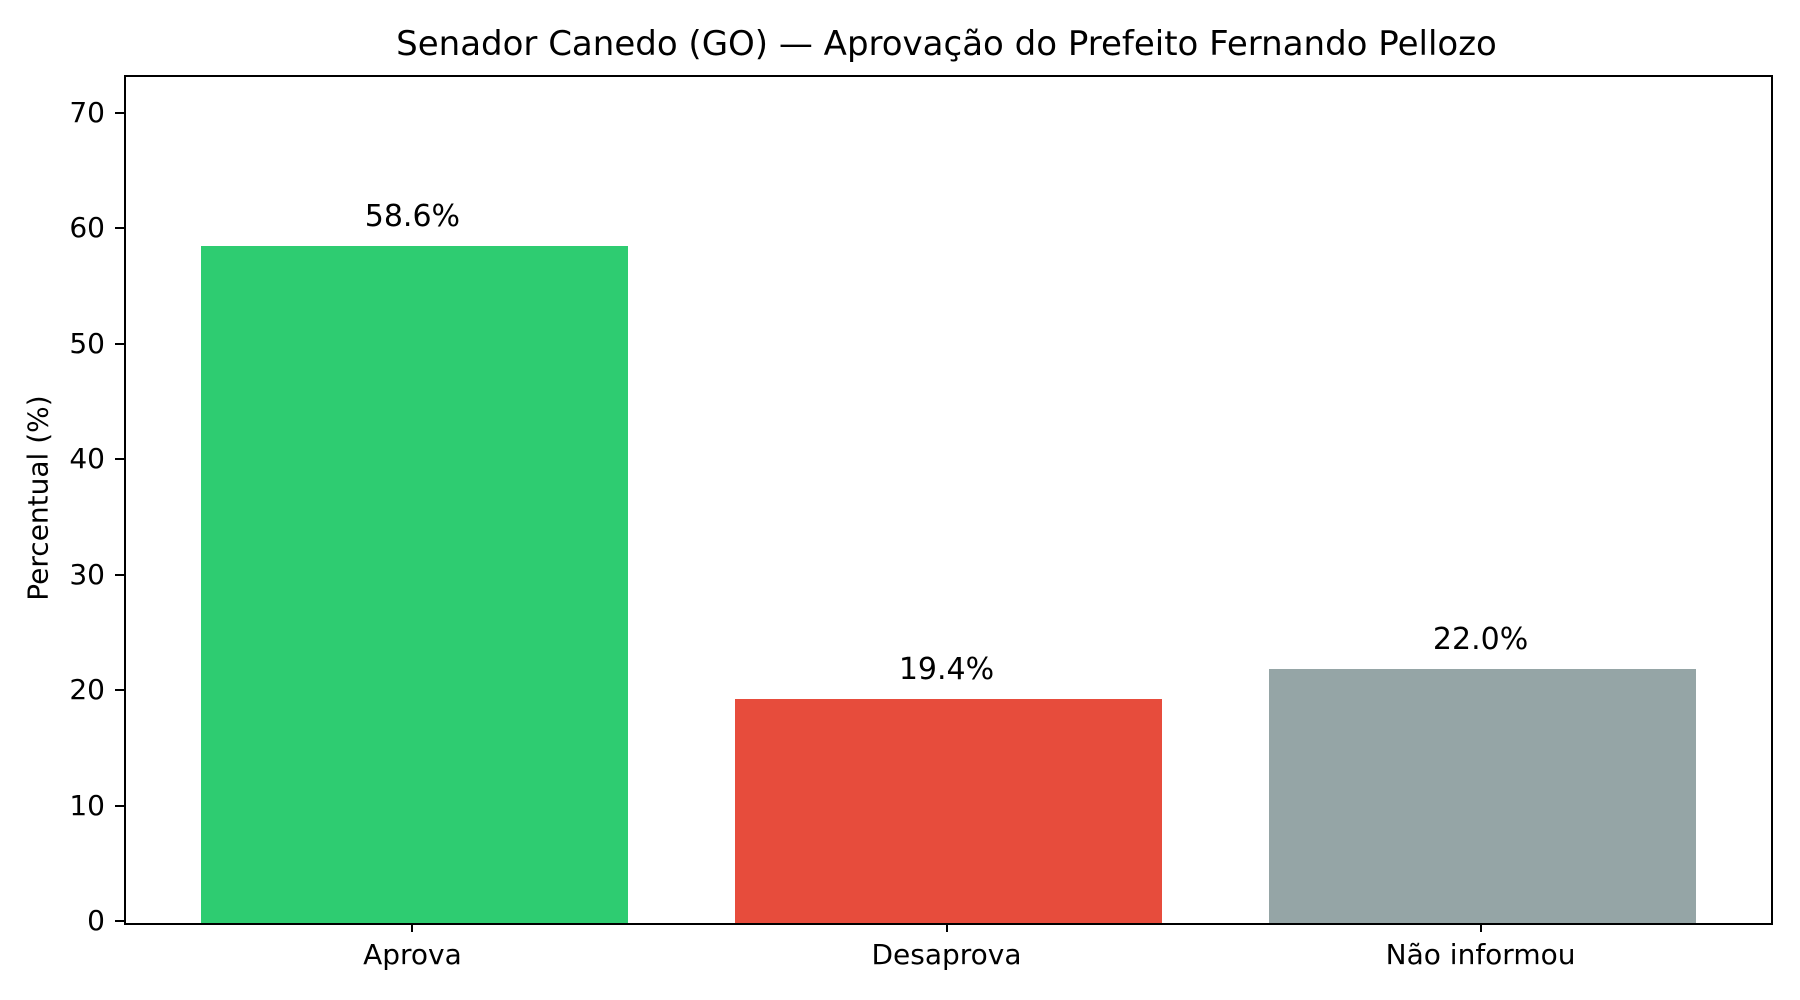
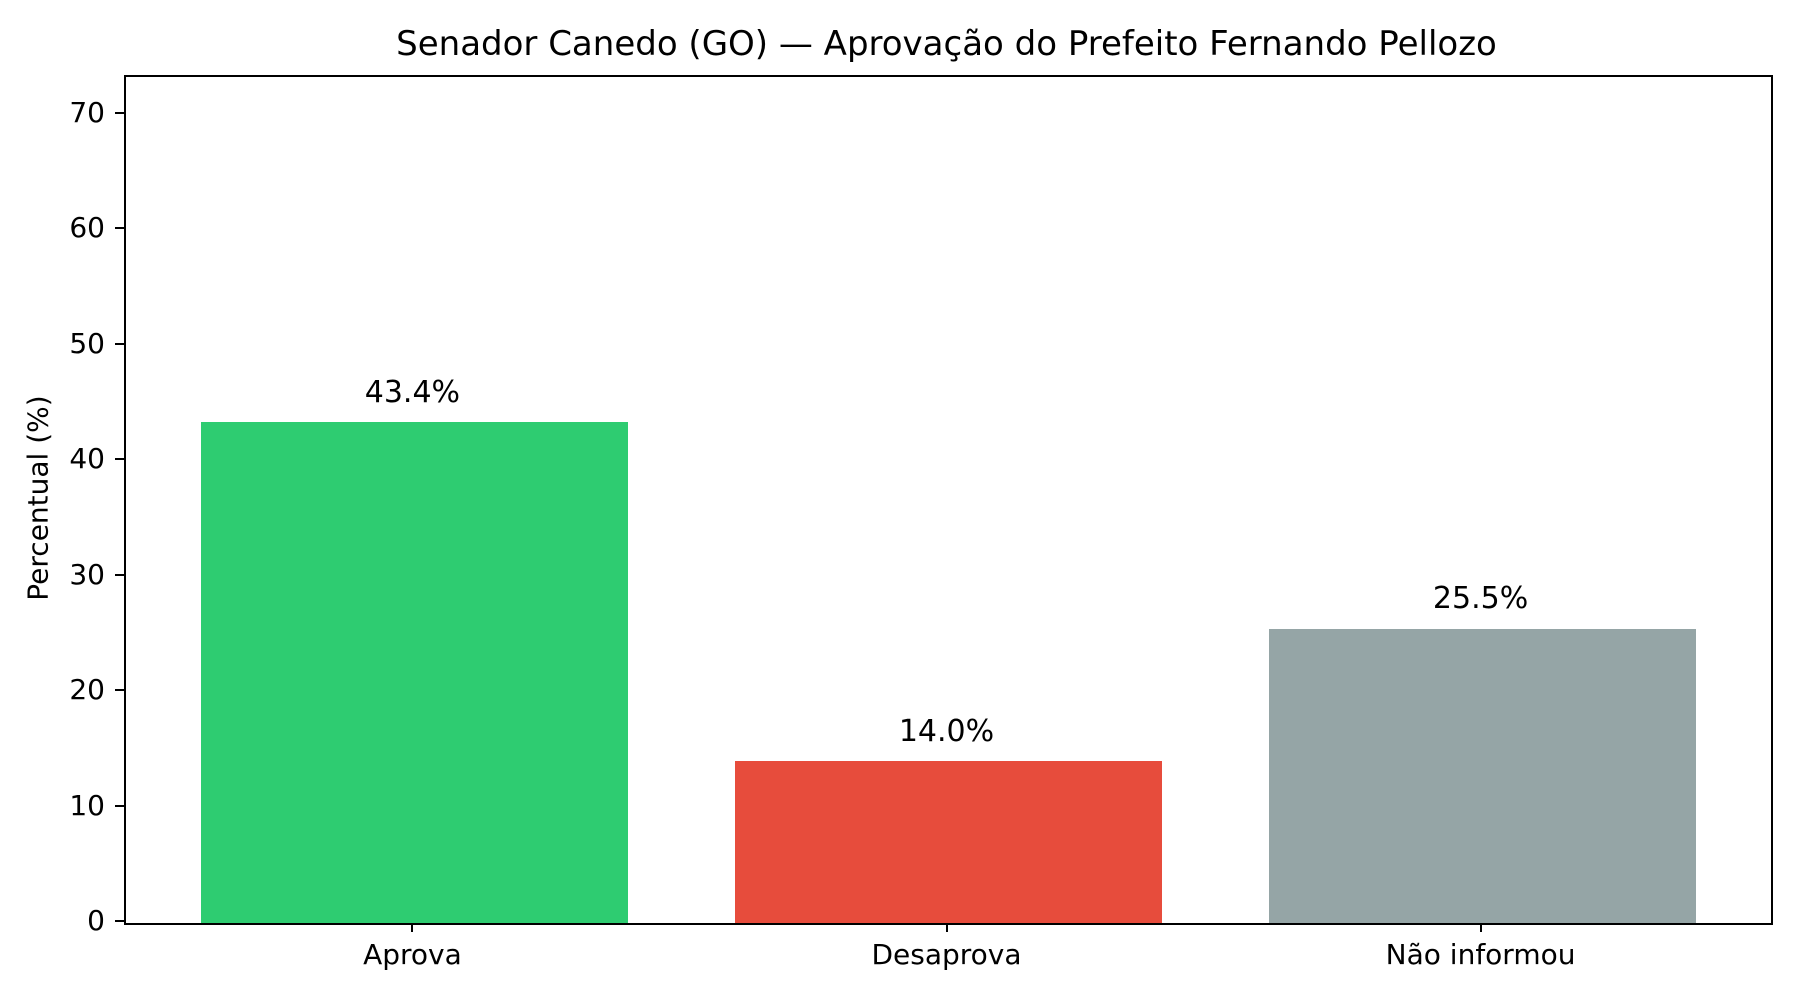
Aprova: 58.6% -> 43.4%
Desaprova: 19.4% -> 14.0%
Não informou: 22.0% -> 25.5%
